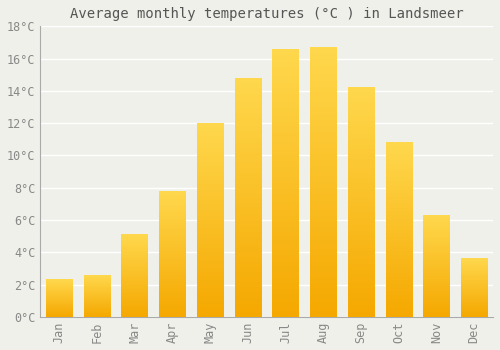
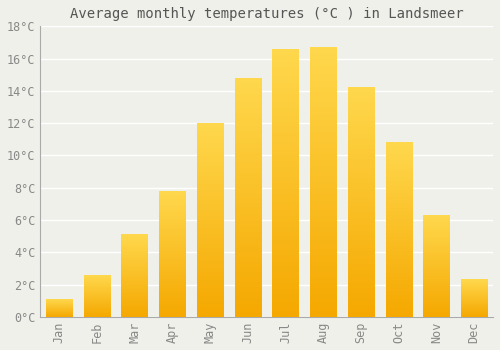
Jan: 2.3°C -> 1.1°C
Dec: 3.6°C -> 2.3°C
